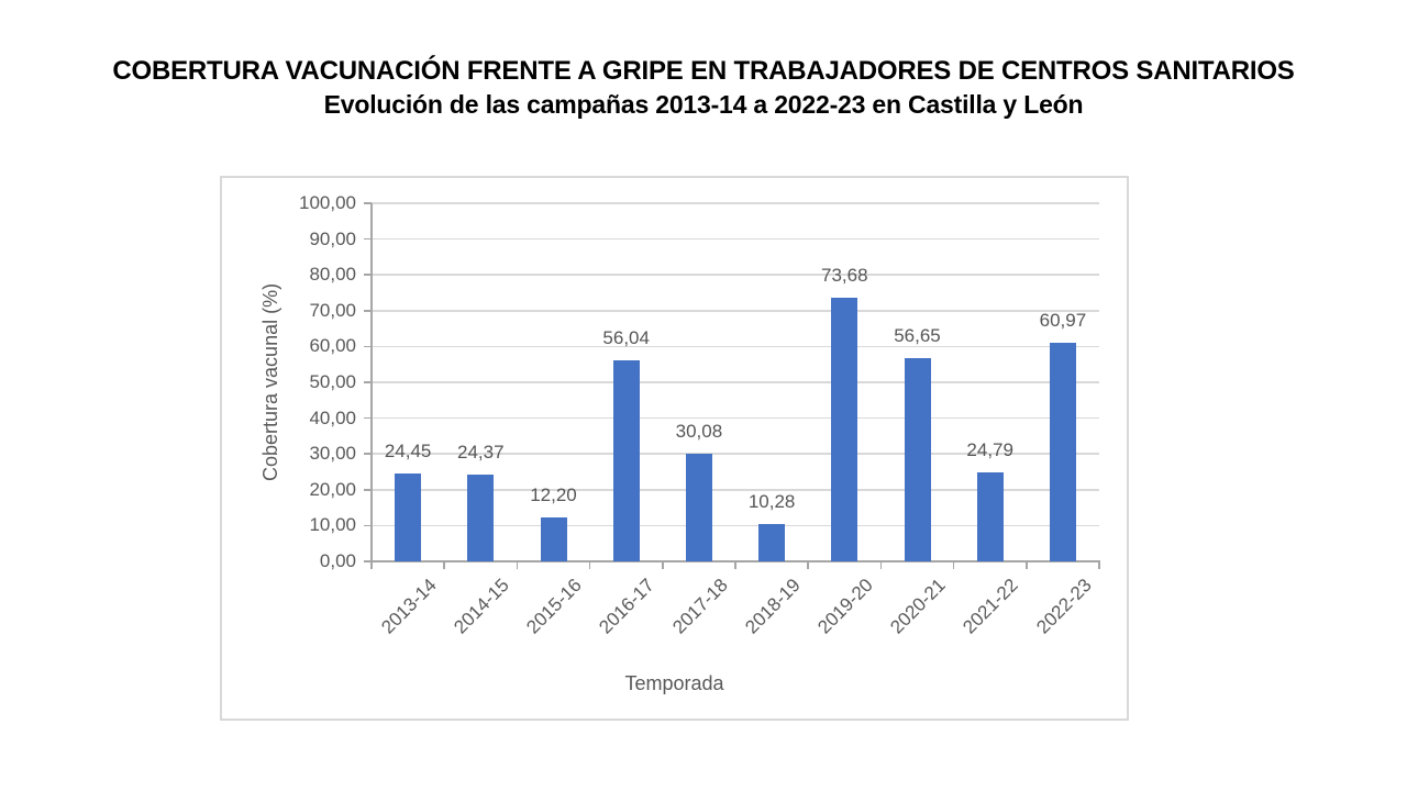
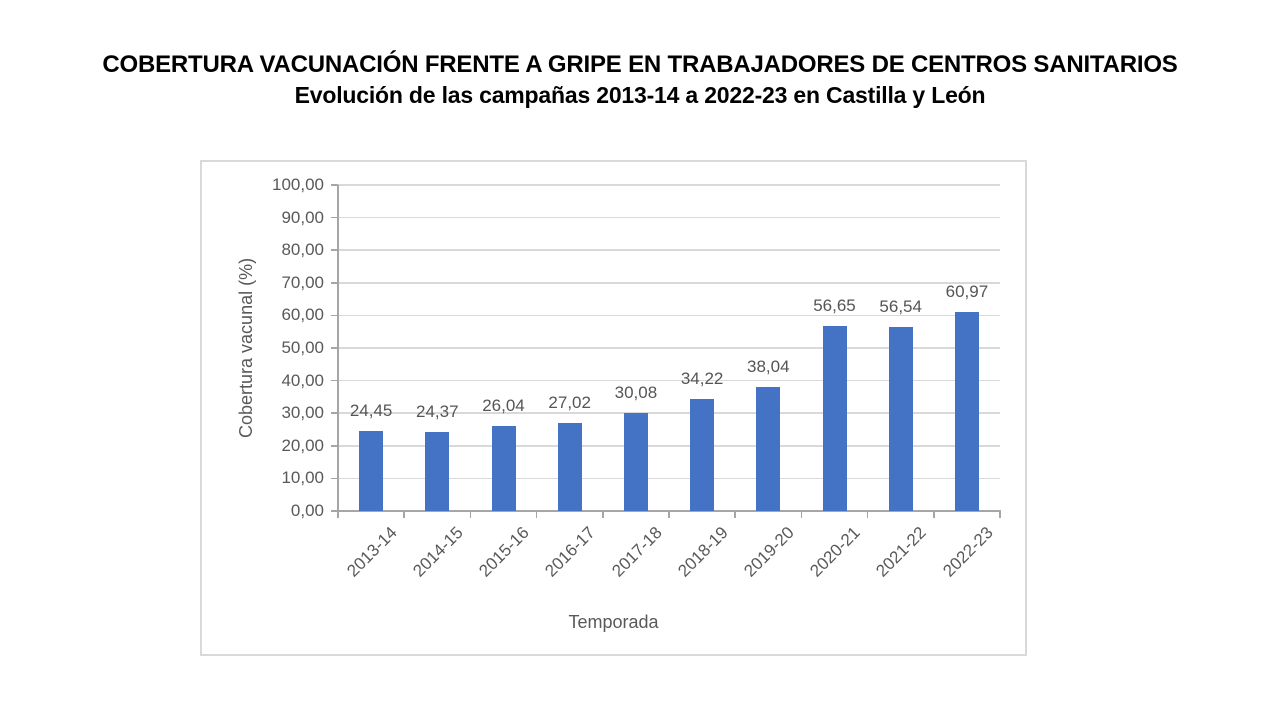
2015-16: 12,20 -> 26,04
2016-17: 56,04 -> 27,02
2018-19: 10,28 -> 34,22
2019-20: 73,68 -> 38,04
2021-22: 24,79 -> 56,54
